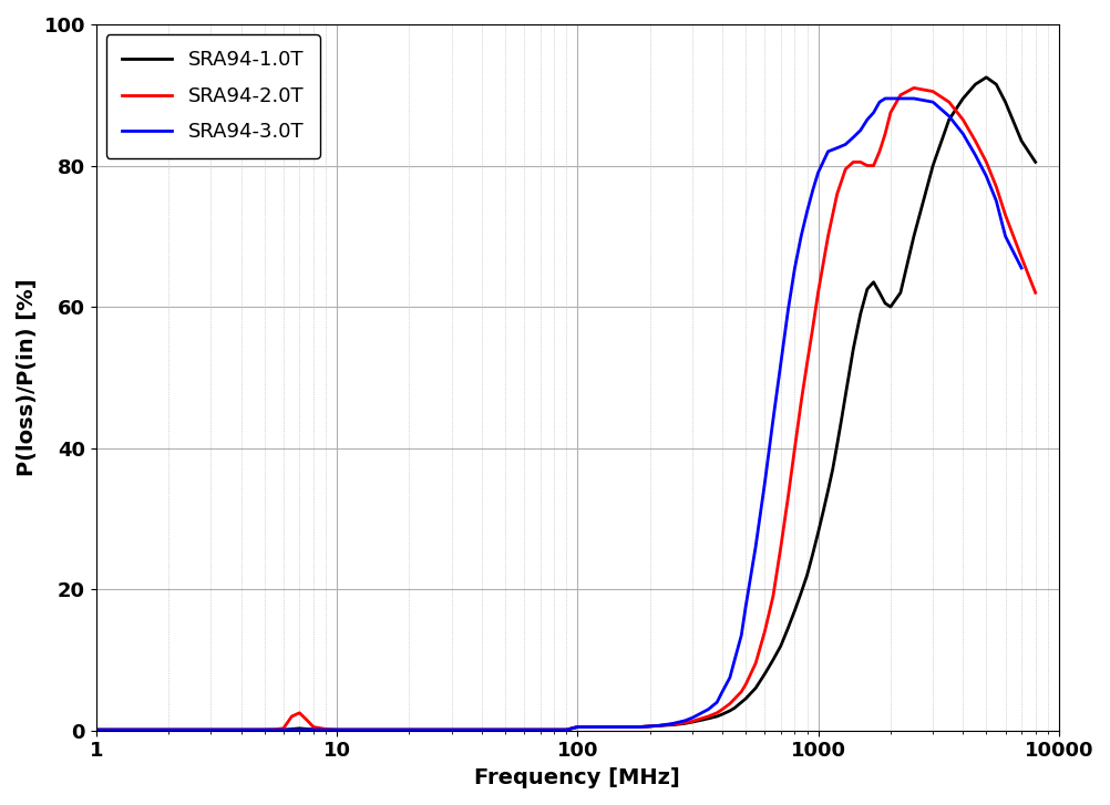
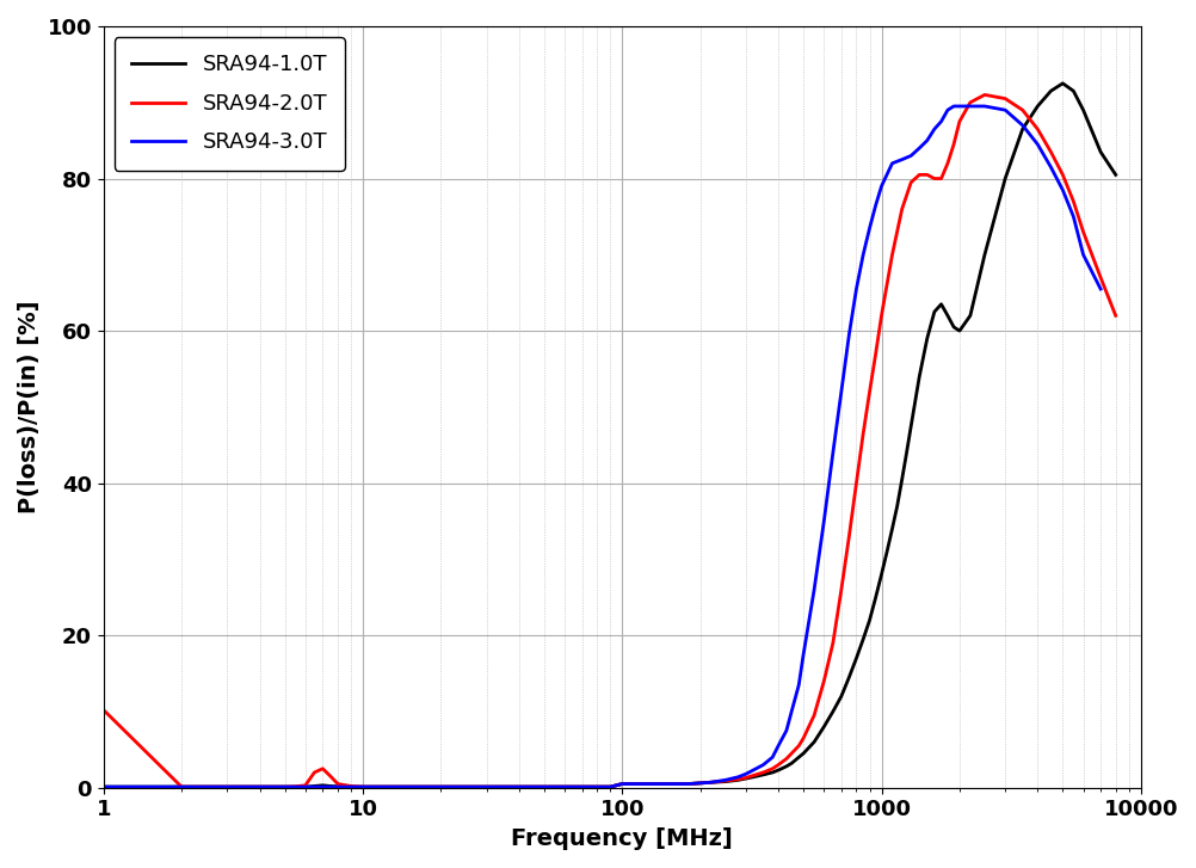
SRA94-2.0T/1: 0.1 -> 10.2
